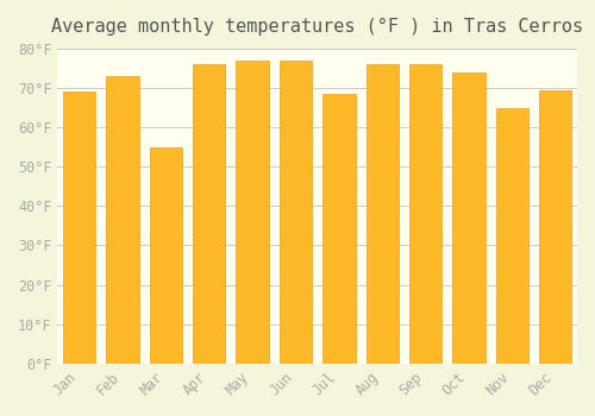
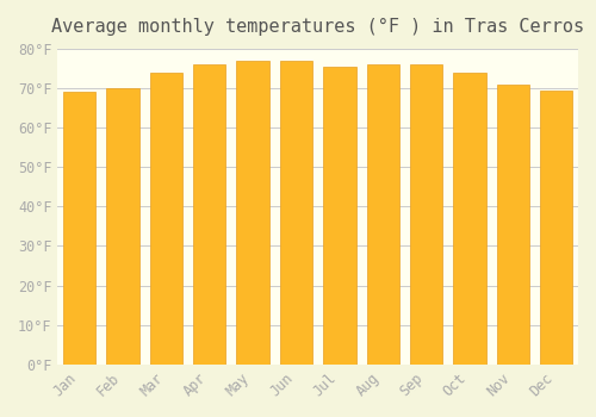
Feb: 73.0°F -> 70.0°F
Mar: 55.0°F -> 74.0°F
Jul: 68.5°F -> 75.5°F
Nov: 65.0°F -> 71.0°F
